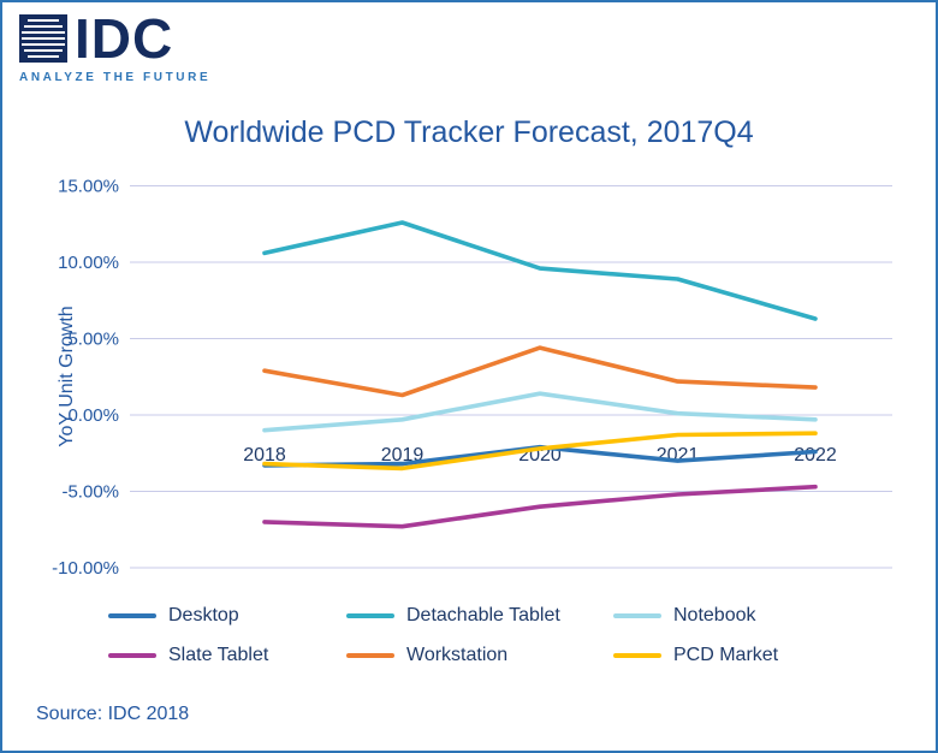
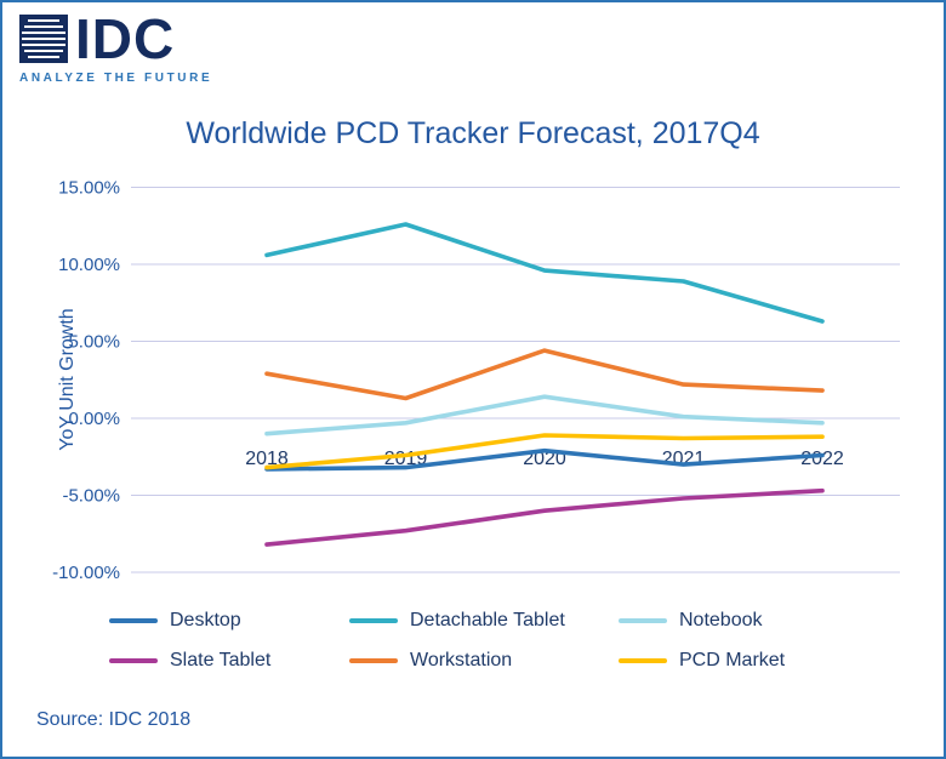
Slate Tablet/2018: -7.0% -> -8.2%
PCD Market/2019: -3.5% -> -2.4%
PCD Market/2020: -2.2% -> -1.1%
